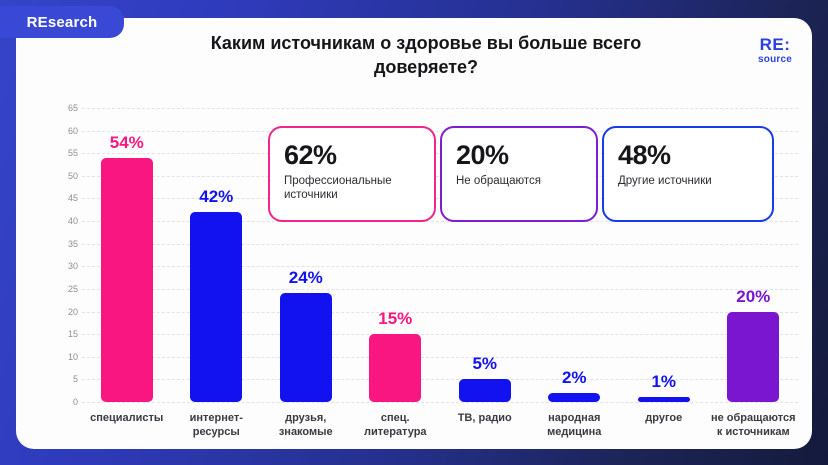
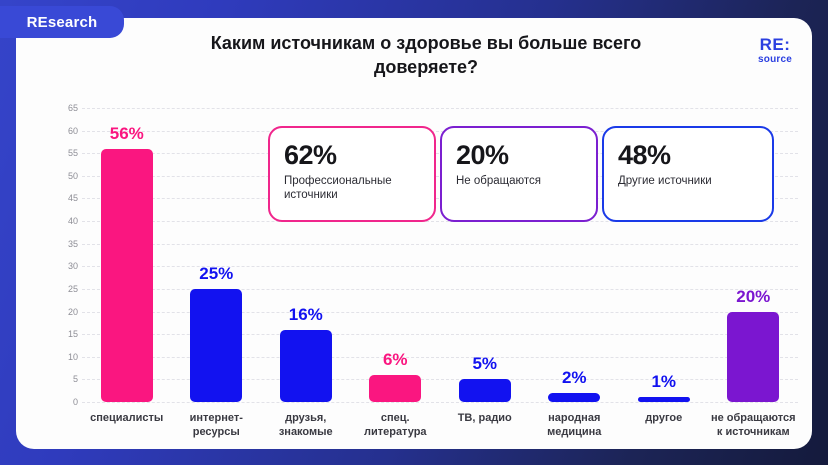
специалисты: 54% -> 56%
интернет-ресурсы: 42% -> 25%
друзья, знакомые: 24% -> 16%
спец. литература: 15% -> 6%
